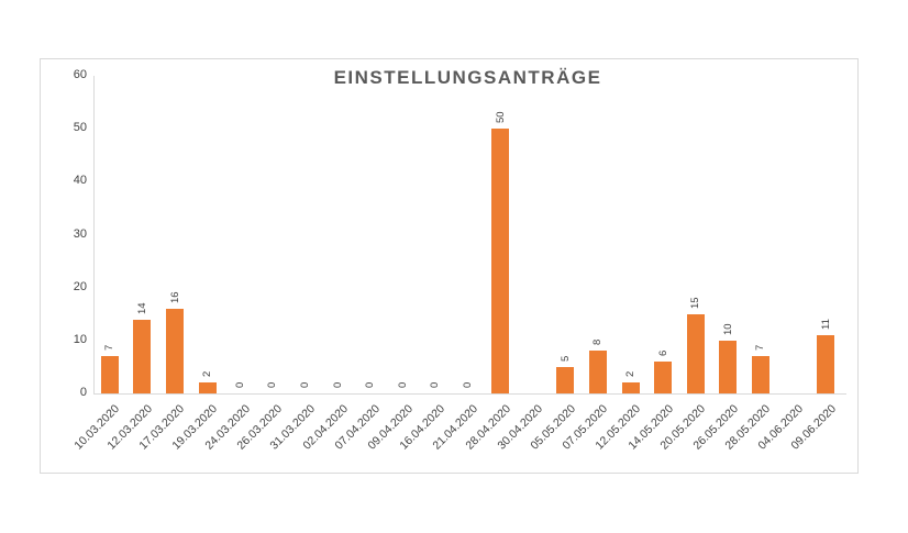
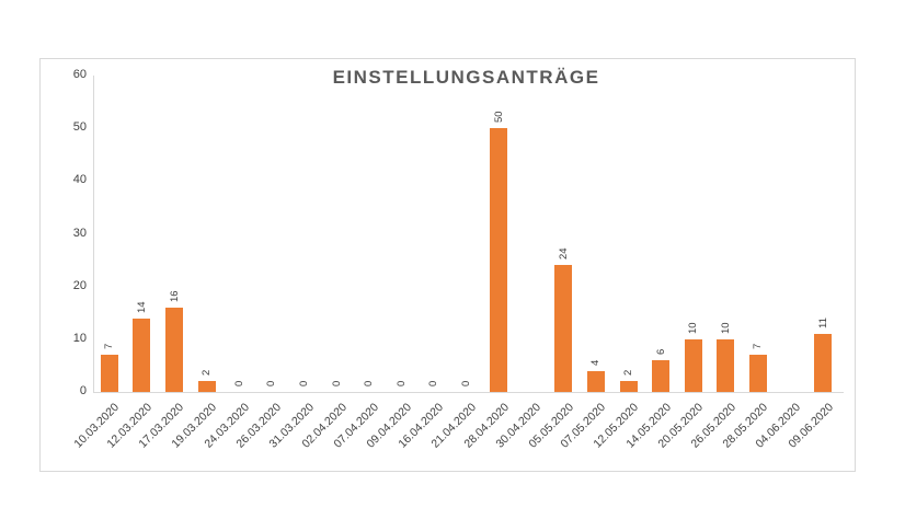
05.05.2020: 5 -> 24
07.05.2020: 8 -> 4
20.05.2020: 15 -> 10
